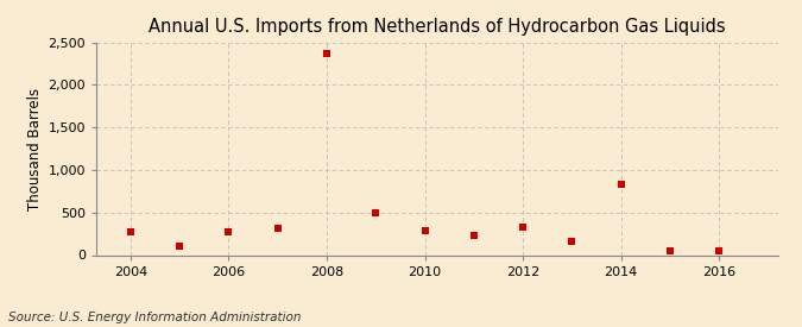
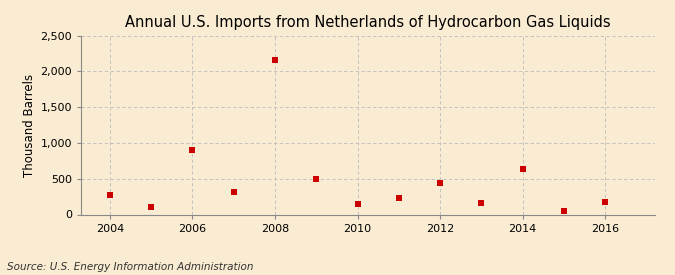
2006: 270 -> 900
2008: 2,370 -> 2,160
2010: 280 -> 140
2012: 330 -> 440
2014: 830 -> 640
2016: 50 -> 180
